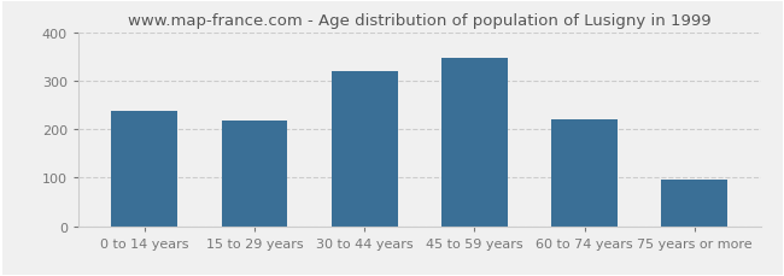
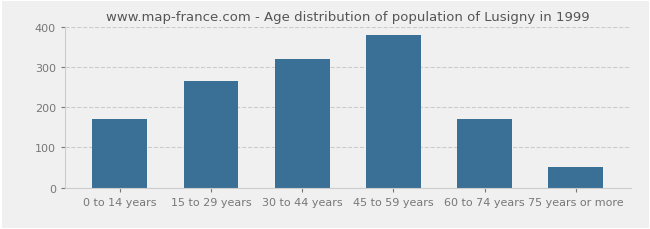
0 to 14 years: 238 -> 170
15 to 29 years: 218 -> 265
45 to 59 years: 348 -> 380
60 to 74 years: 219 -> 170
75 years or more: 95 -> 50
